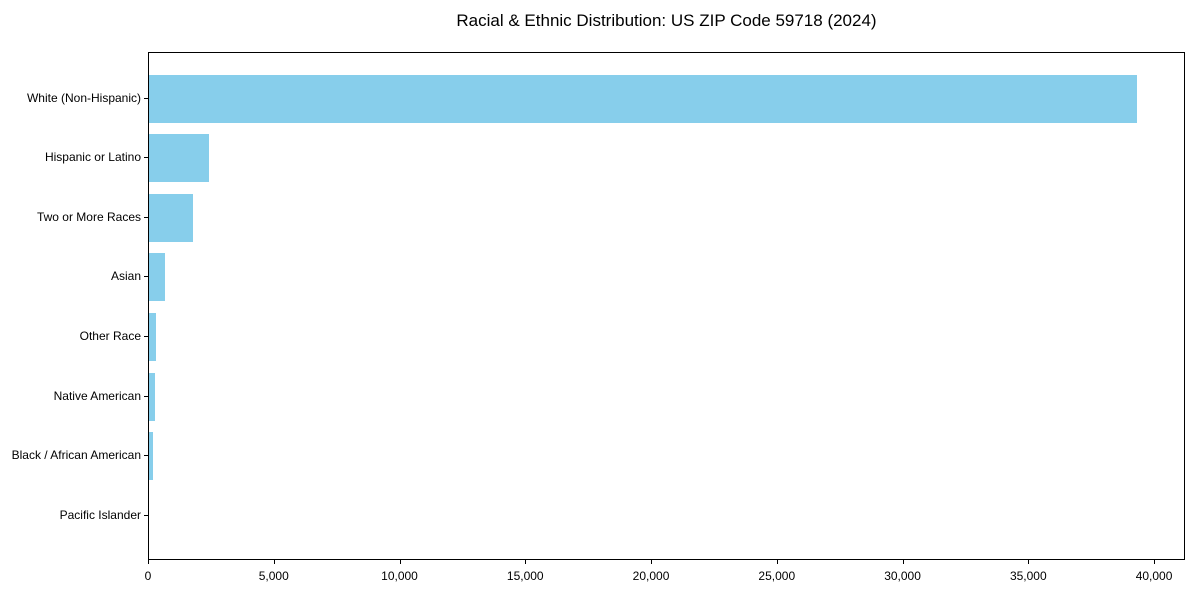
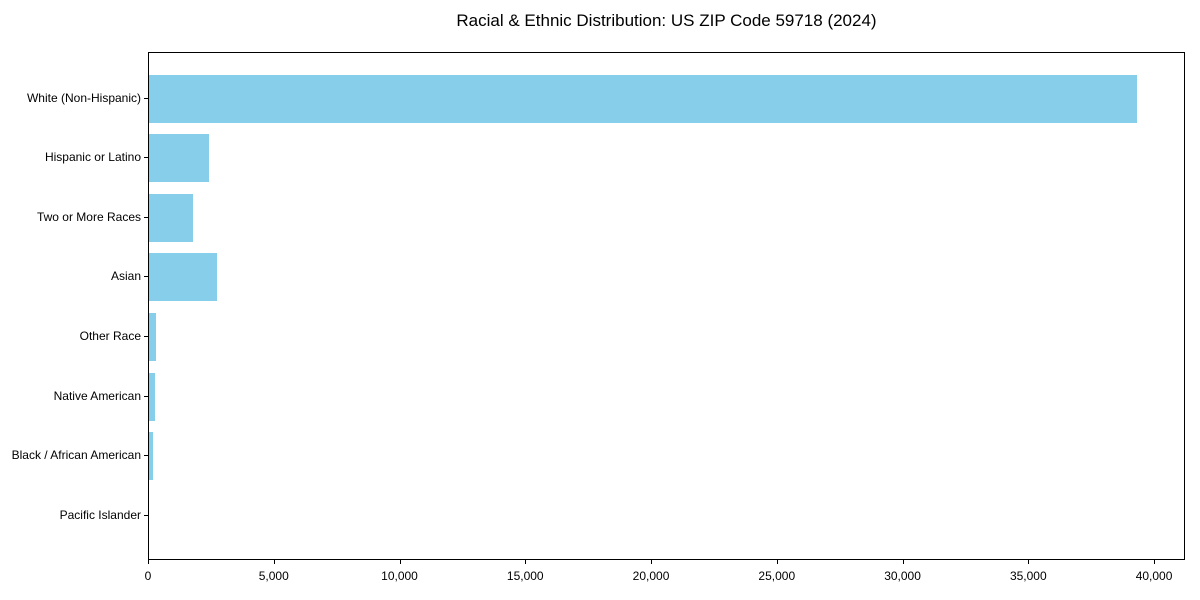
Asian: 600 -> 2700
